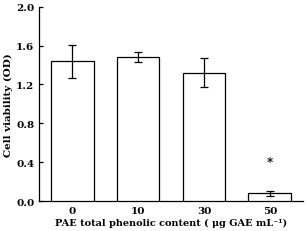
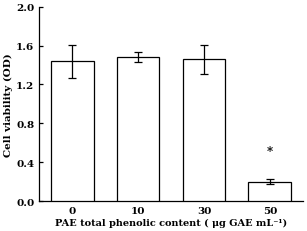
30: 1.32 -> 1.46
50: 0.08 -> 0.20
